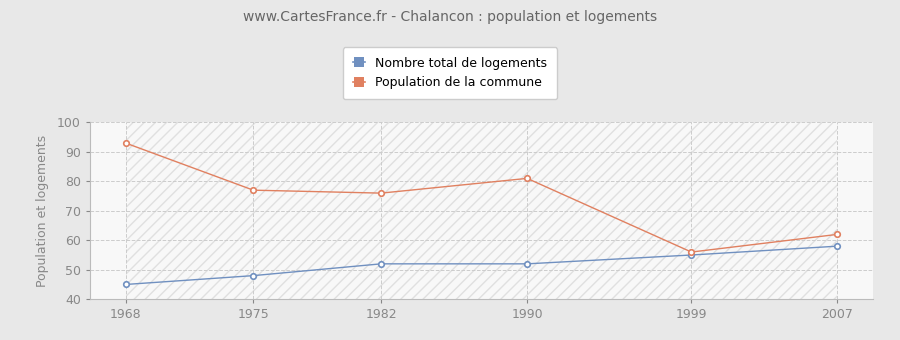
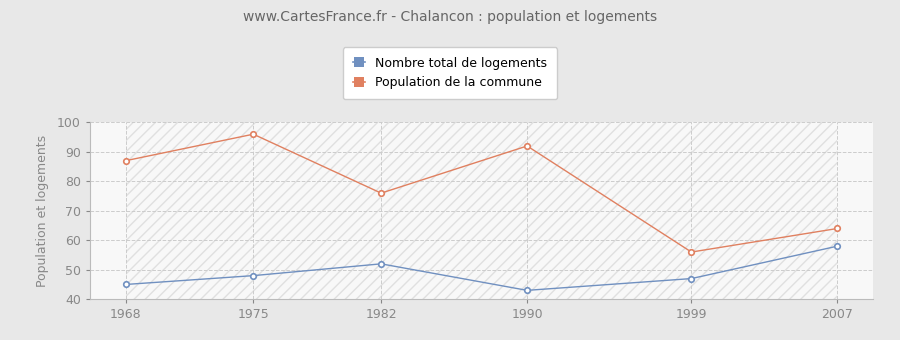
Population de la commune/1968: 93 -> 87
Population de la commune/1975: 77 -> 96
Nombre total de logements/1990: 52 -> 43
Population de la commune/1990: 81 -> 92
Nombre total de logements/1999: 55 -> 47
Population de la commune/2007: 62 -> 64
